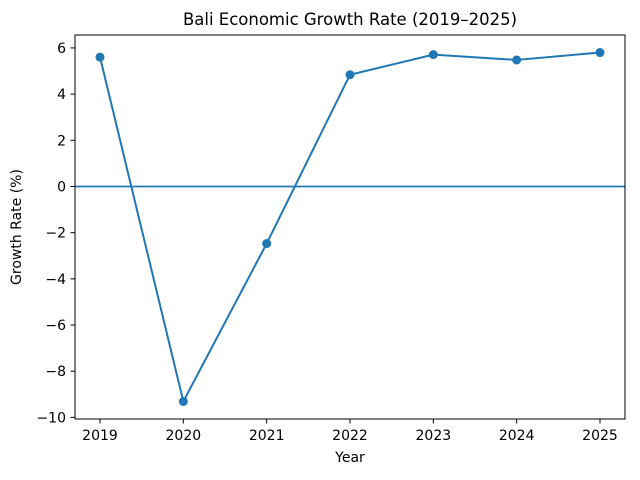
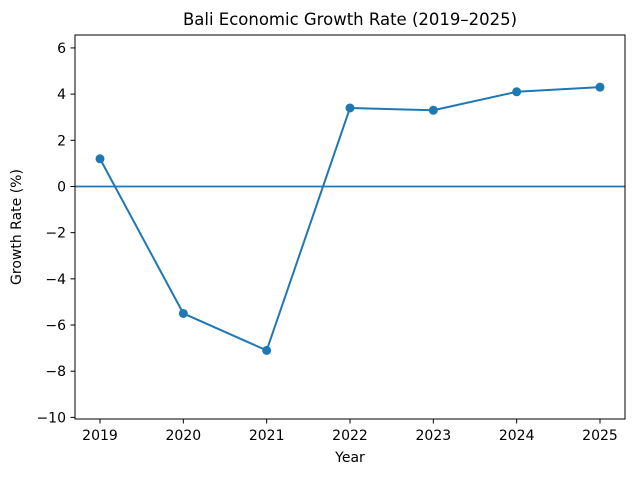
2019: 5.6 -> 1.2
2020: -9.3 -> -5.5
2021: -2.5 -> -7.1
2022: 4.8 -> 3.4
2023: 5.7 -> 3.3
2024: 5.5 -> 4.1
2025: 5.8 -> 4.3
